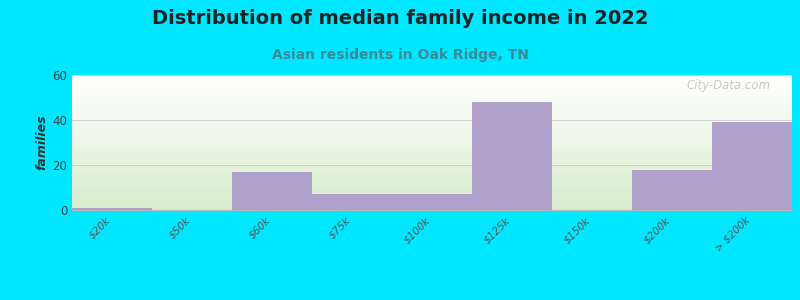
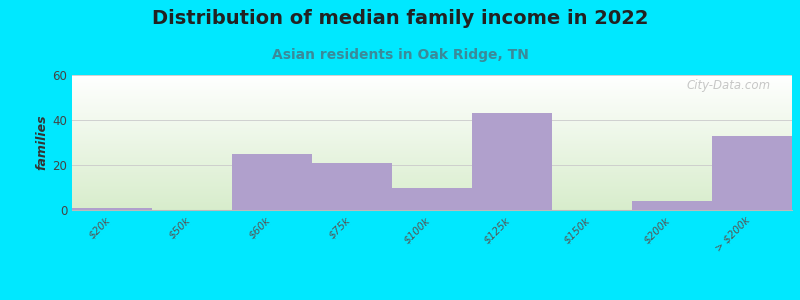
$60k: 17 -> 25
$75k: 7 -> 21
$100k: 7 -> 10
$125k: 48 -> 43
$200k: 18 -> 4
> $200k: 39 -> 33
